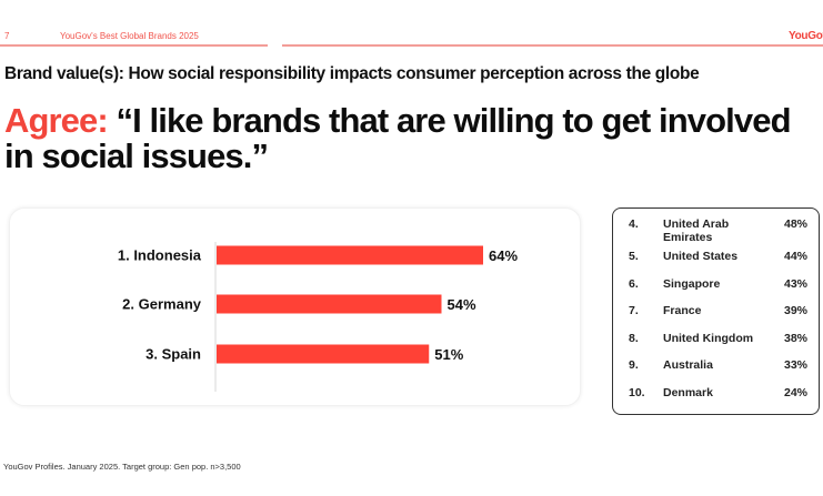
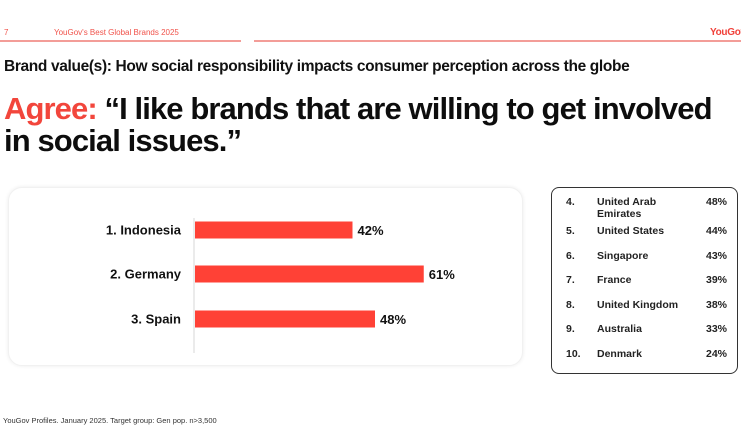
1. Indonesia: 64% -> 42%
2. Germany: 54% -> 61%
3. Spain: 51% -> 48%
